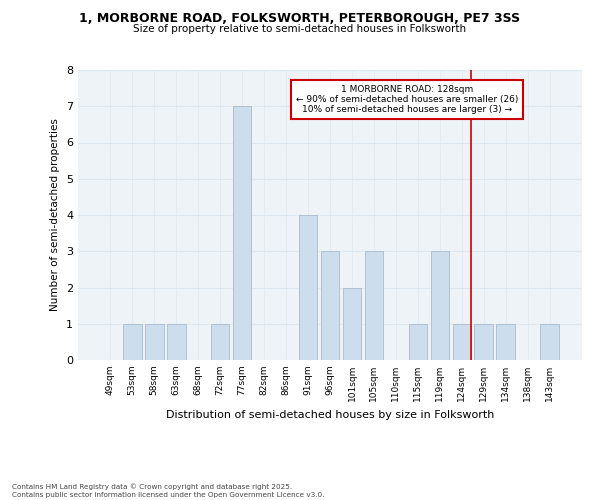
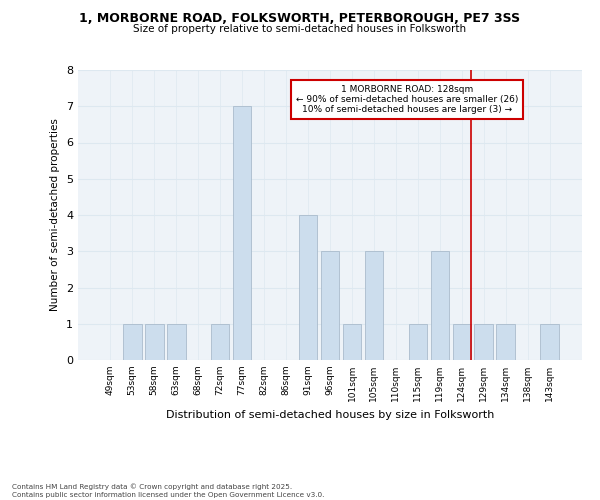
101sqm: 2 -> 1
